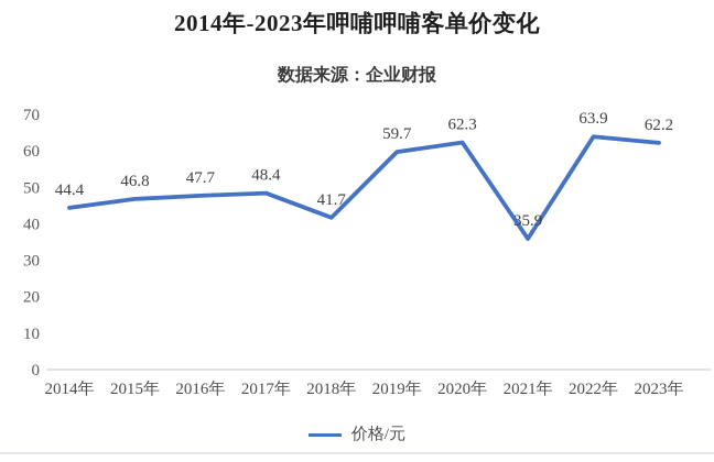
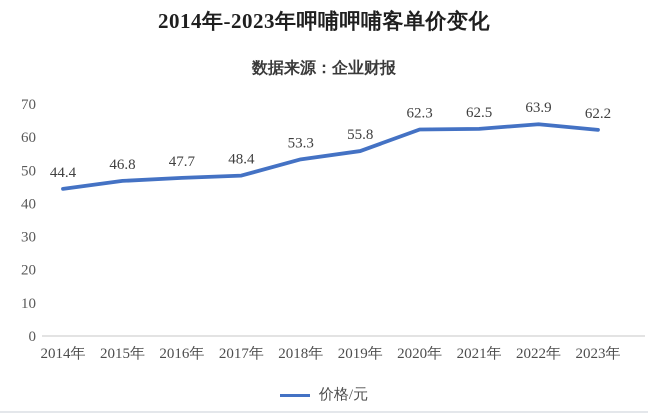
2018年: 41.7 -> 53.3
2019年: 59.7 -> 55.8
2021年: 35.9 -> 62.5
